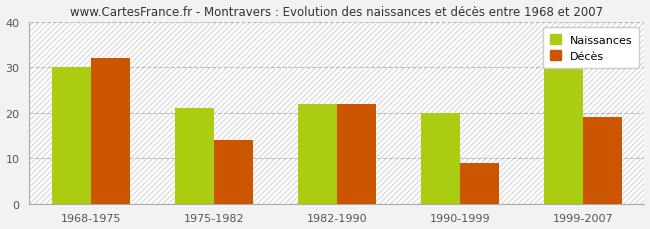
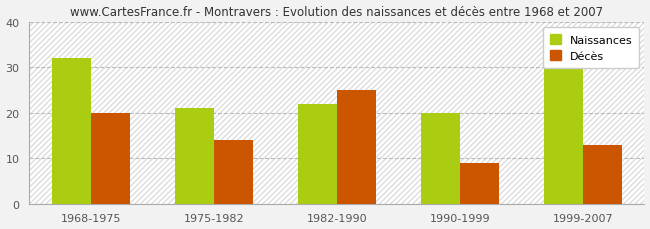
Naissances/1968-1975: 30 -> 32
Décès/1968-1975: 32 -> 20
Décès/1982-1990: 22 -> 25
Décès/1999-2007: 19 -> 13
